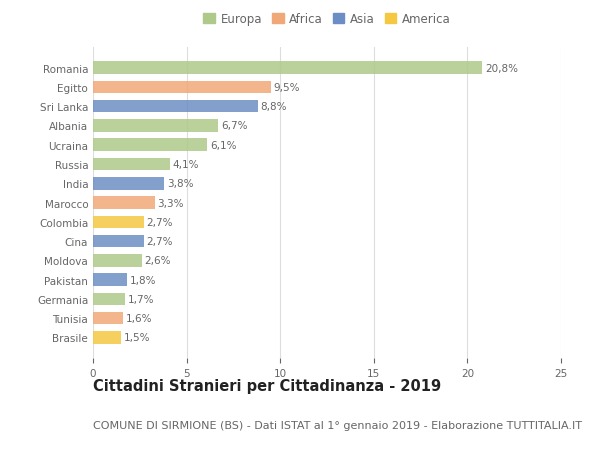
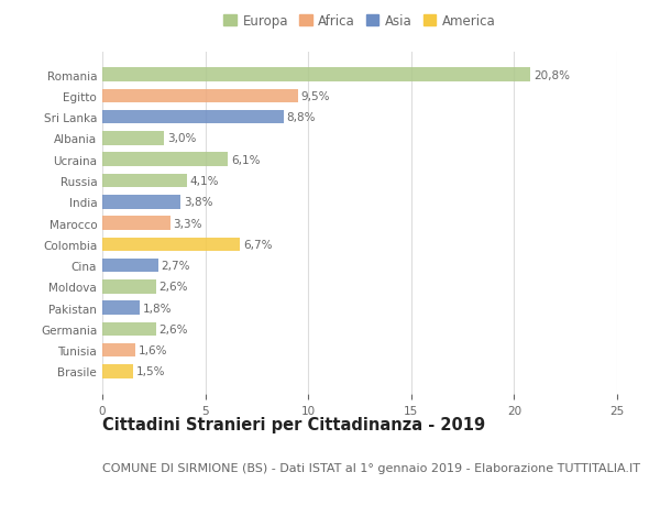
Albania: 6,7% -> 3,0%
Colombia: 2,7% -> 6,7%
Germania: 1,7% -> 2,6%
